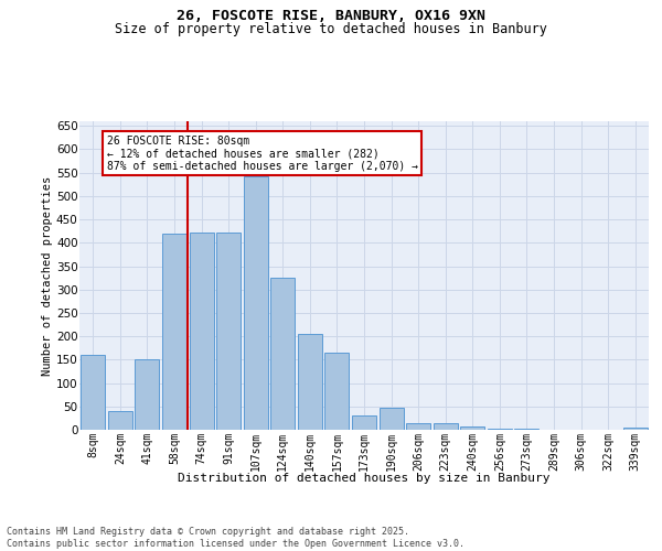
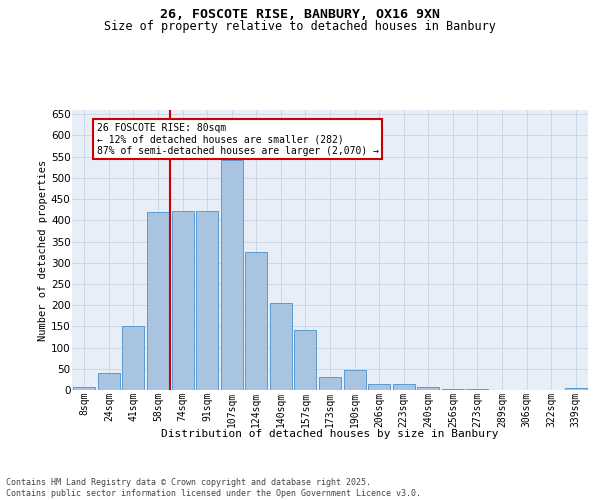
8sqm: 160 -> 8
157sqm: 165 -> 141
